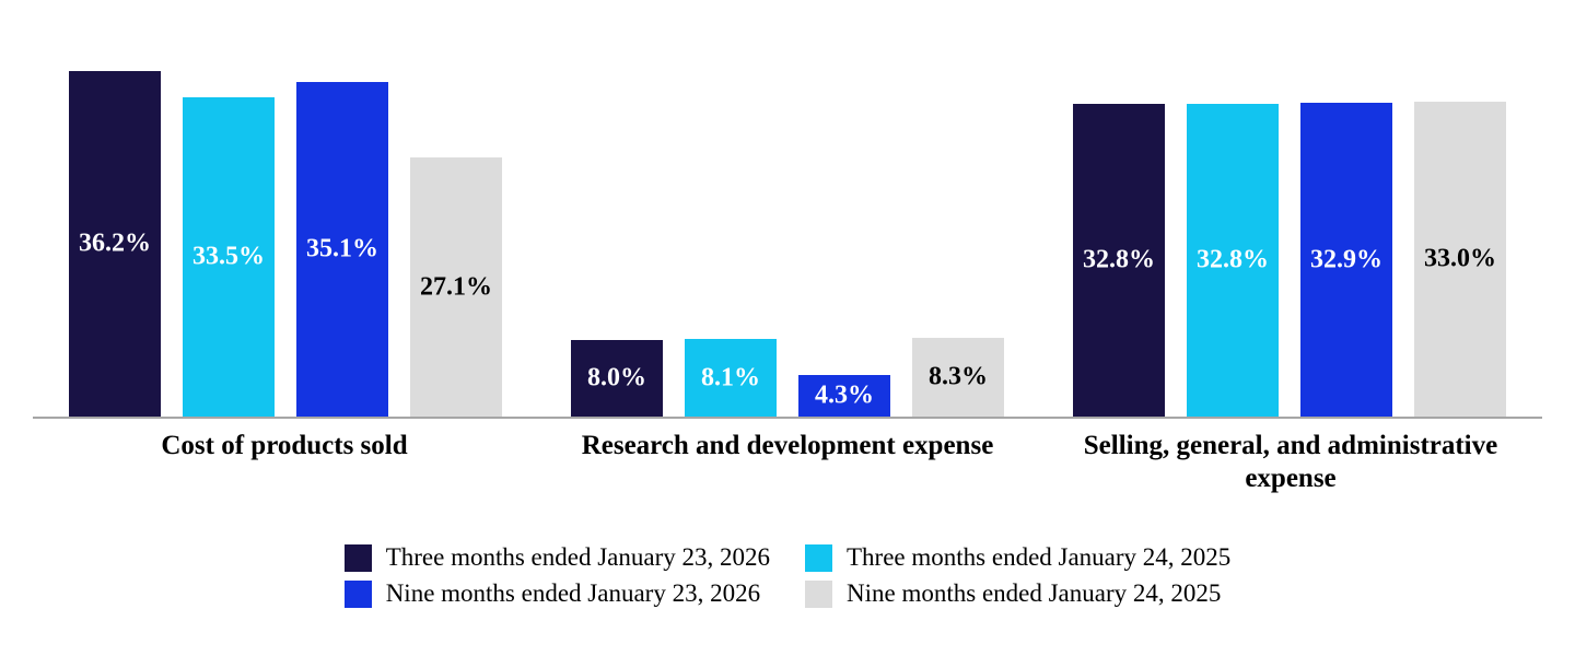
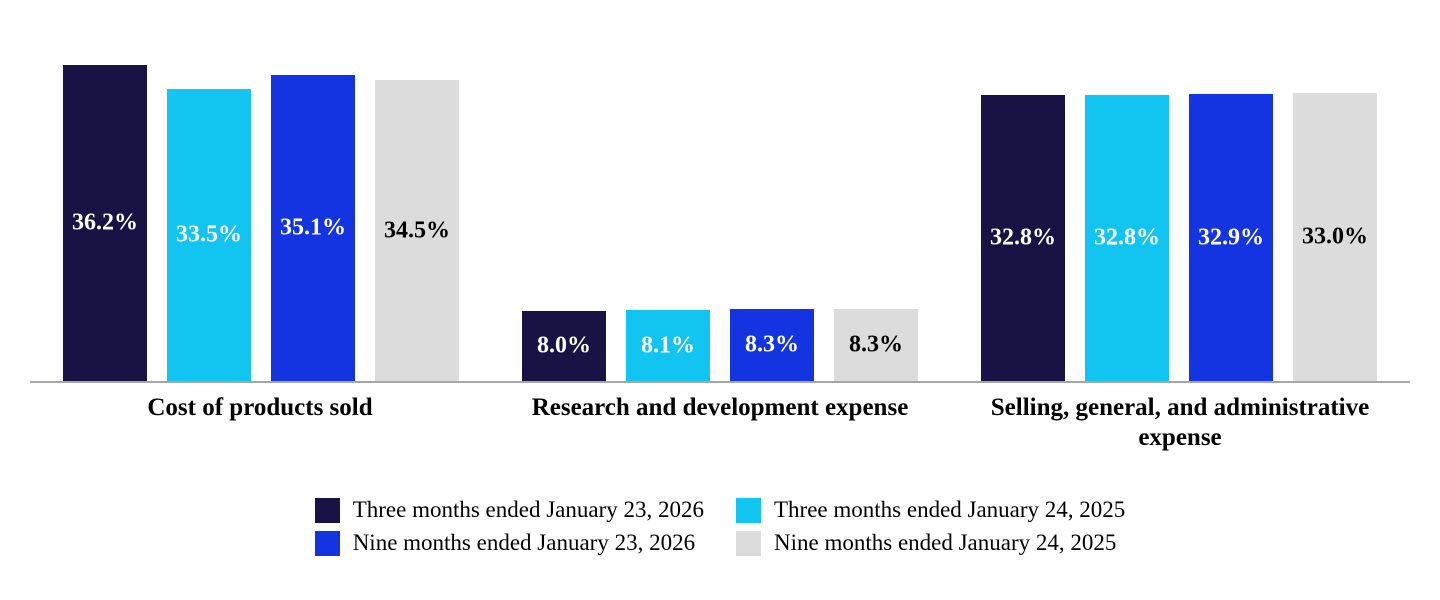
Nine months ended January 24, 2025/Cost of products sold: 27.1% -> 34.5%
Nine months ended January 23, 2026/Research and development expense: 4.3% -> 8.3%
